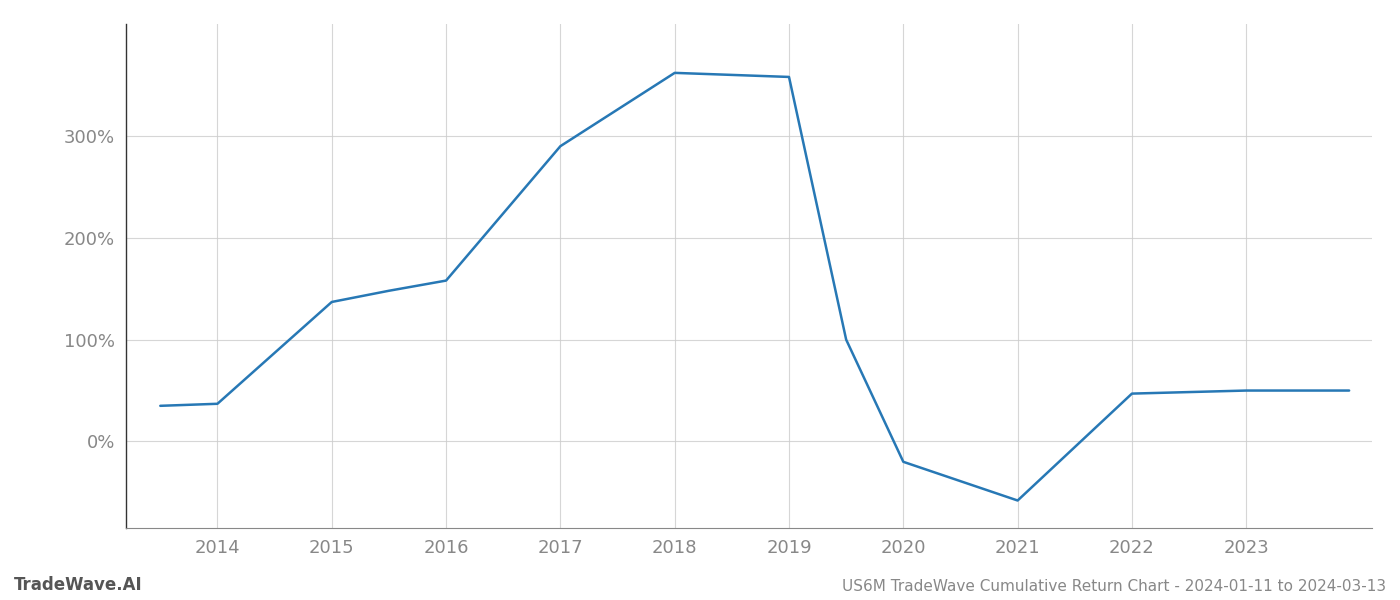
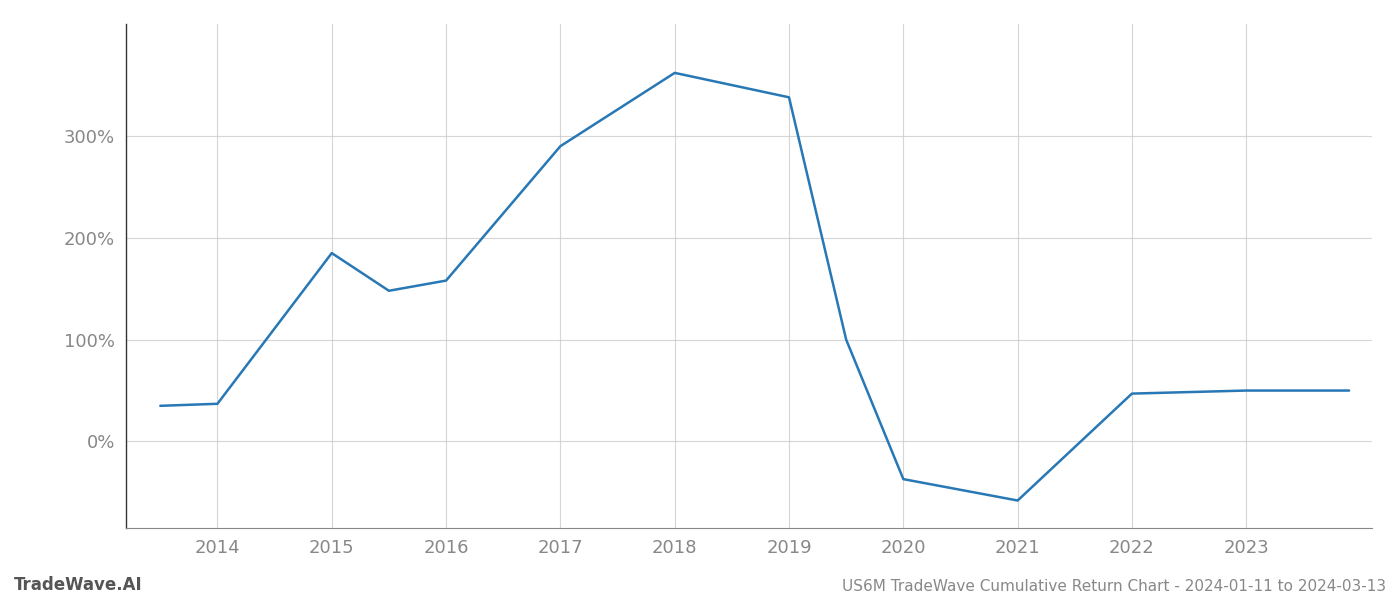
2015: 137% -> 185%
2019: 358% -> 338%
2020: -20% -> -37%
